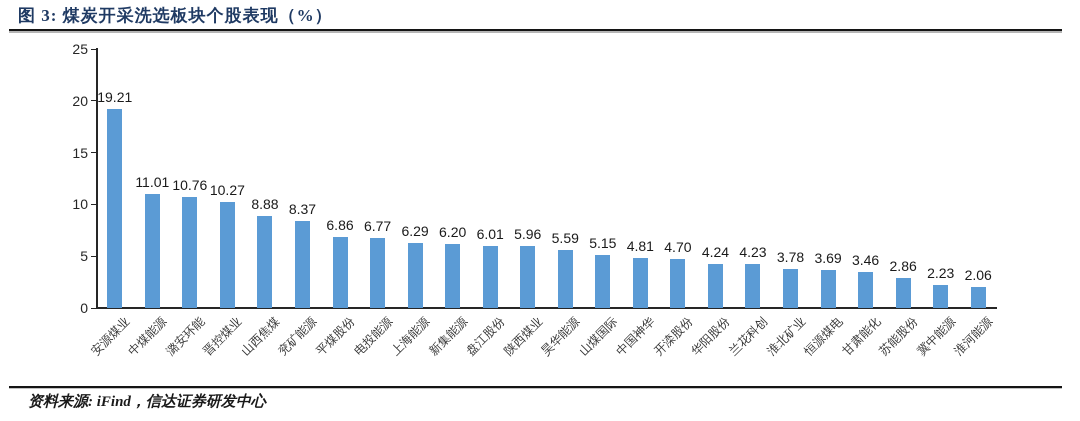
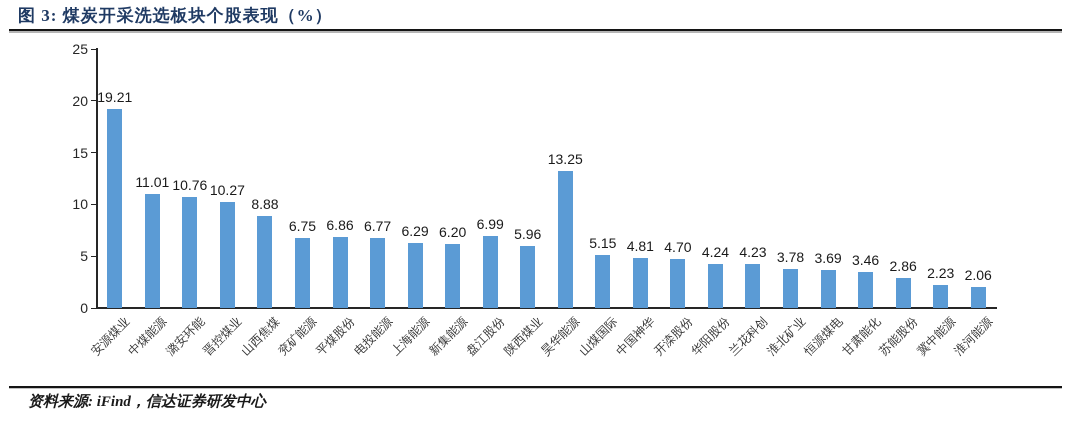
兖矿能源: 8.37 -> 6.75
盘江股份: 6.01 -> 6.99
昊华能源: 5.59 -> 13.25
